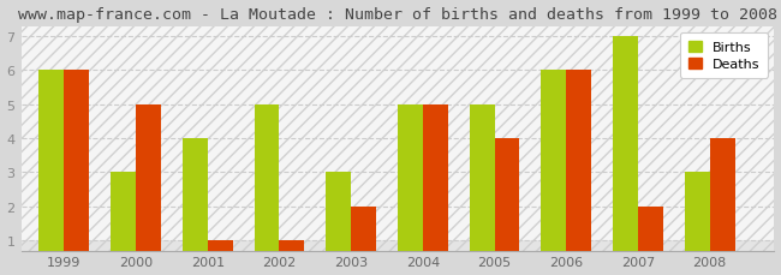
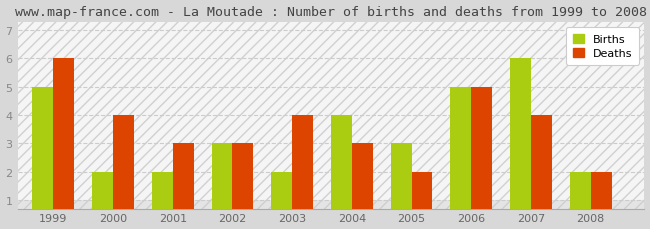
Births/1999: 6 -> 5
Births/2000: 3 -> 2
Deaths/2000: 5 -> 4
Births/2001: 4 -> 2
Deaths/2001: 1 -> 3
Births/2002: 5 -> 3
Deaths/2002: 1 -> 3
Births/2003: 3 -> 2
Deaths/2003: 2 -> 4
Births/2004: 5 -> 4
Deaths/2004: 5 -> 3
Births/2005: 5 -> 3
Deaths/2005: 4 -> 2
Births/2006: 6 -> 5
Deaths/2006: 6 -> 5
Births/2007: 7 -> 6
Deaths/2007: 2 -> 4
Births/2008: 3 -> 2
Deaths/2008: 4 -> 2
